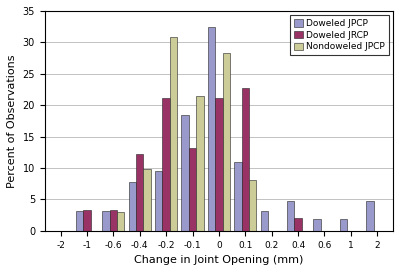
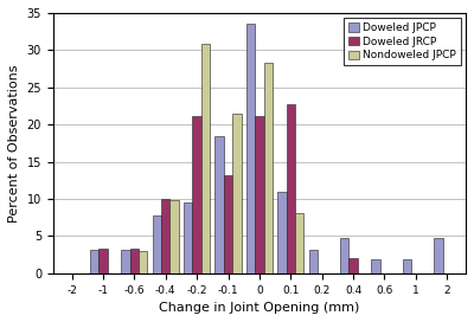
Doweled JRCP/-0.4: 12.2 -> 10.0
Doweled JPCP/0: 32.4 -> 33.5
